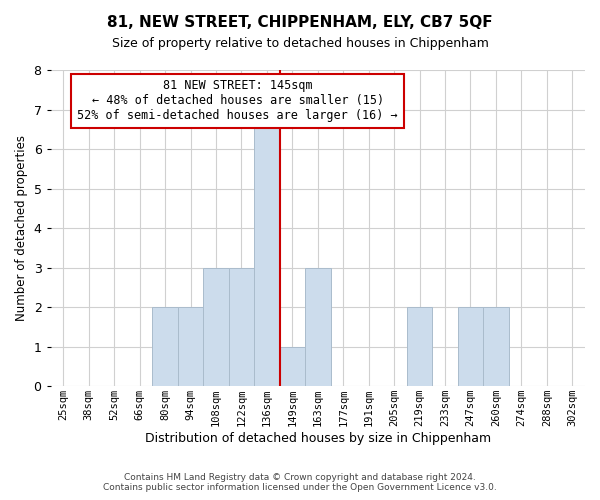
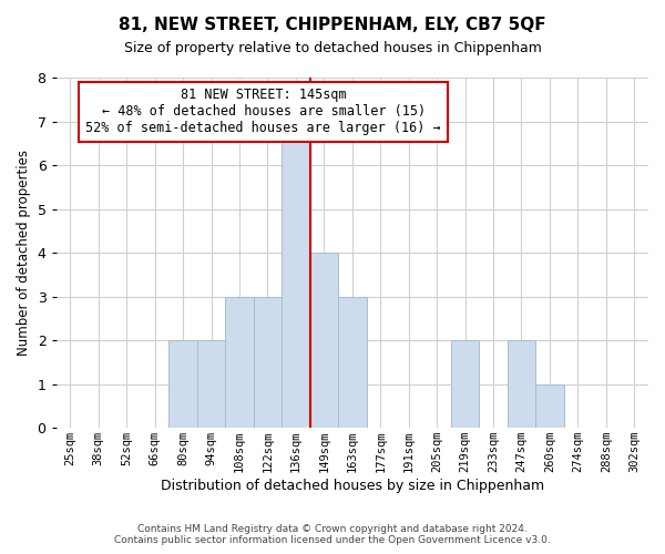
149sqm: 1 -> 4
260sqm: 2 -> 1
